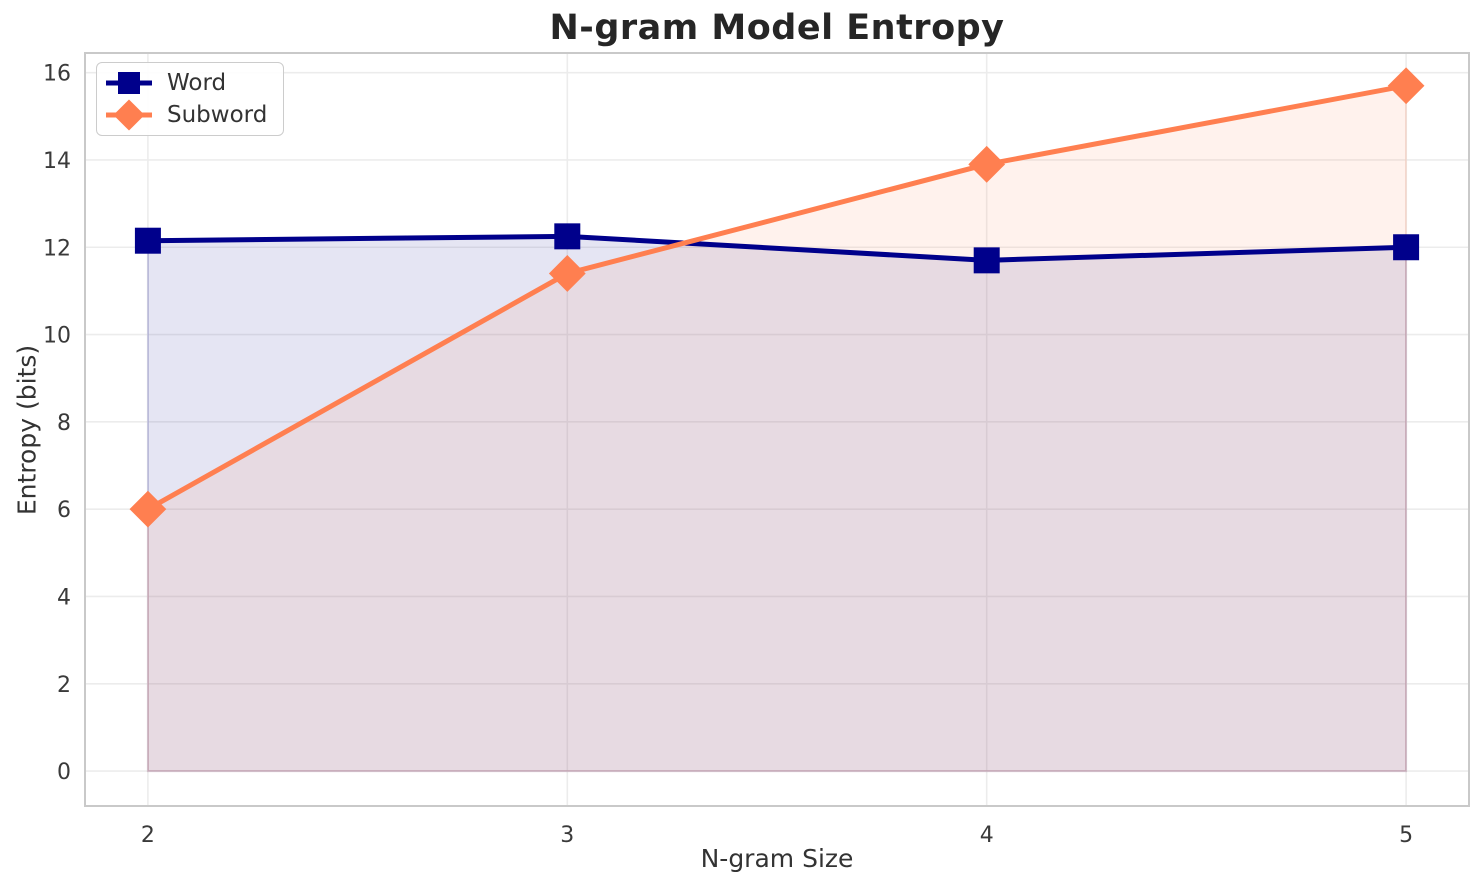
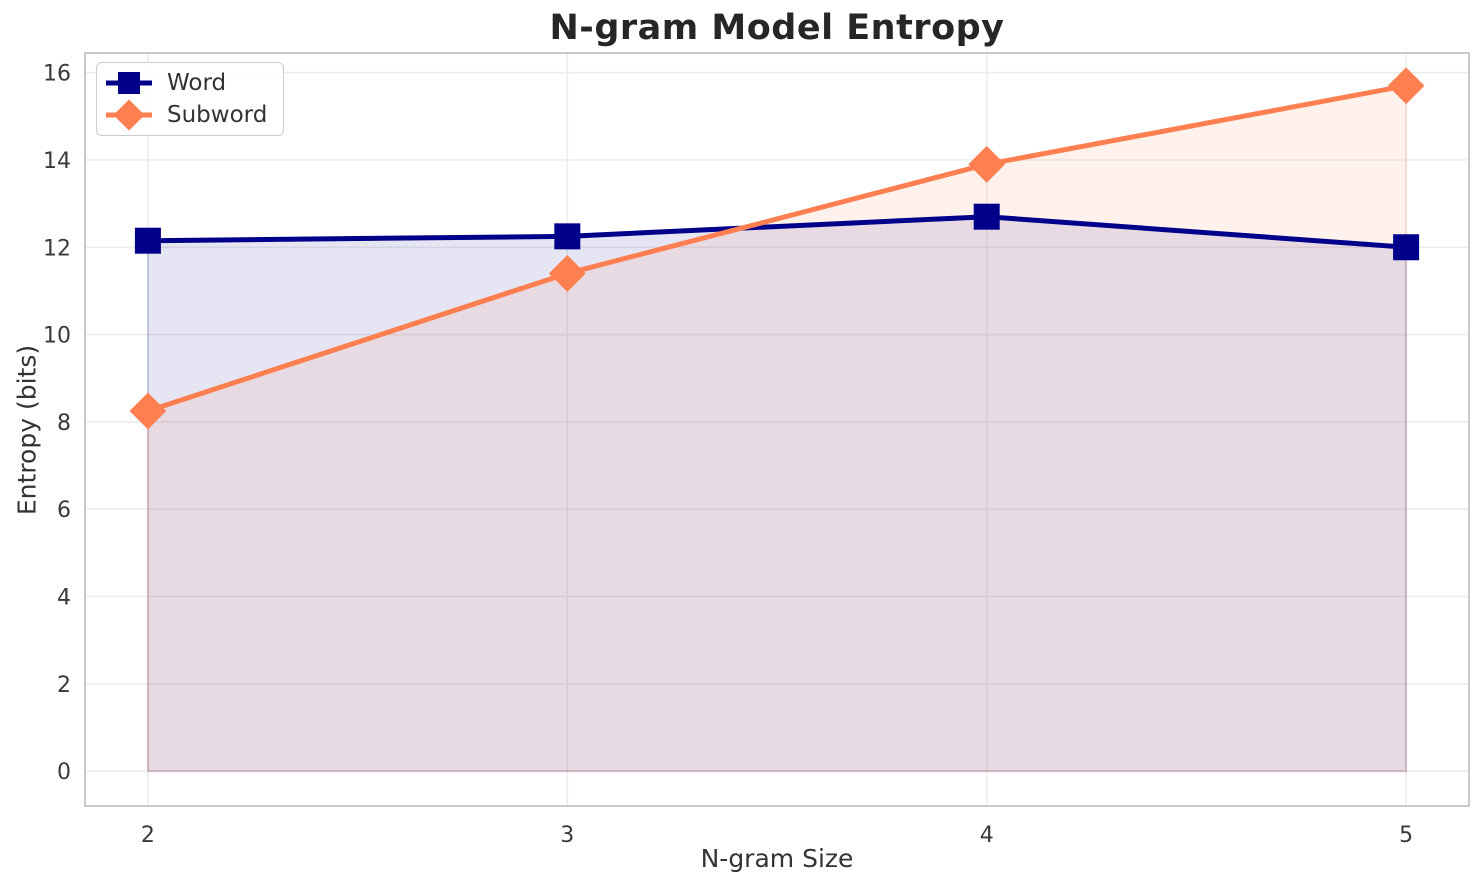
Subword/2: 6.0 -> 8.2
Word/4: 11.7 -> 12.7
